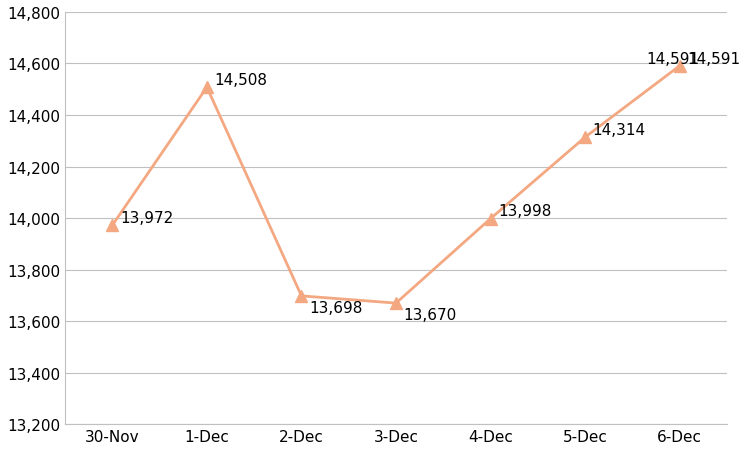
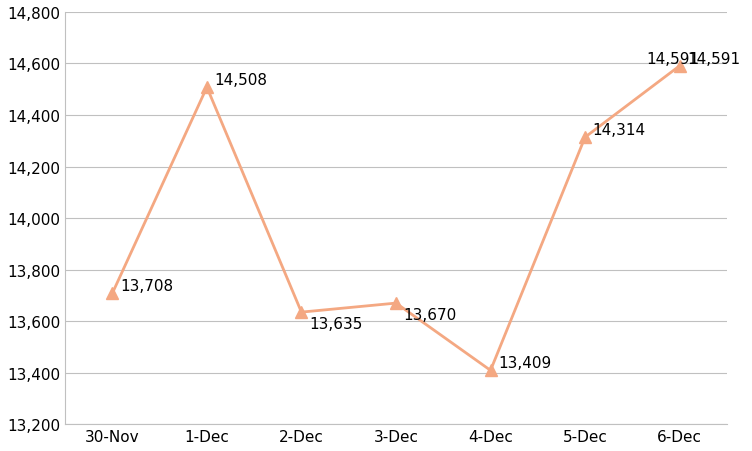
30-Nov: 13,972 -> 13,708
2-Dec: 13,698 -> 13,635
4-Dec: 13,998 -> 13,409
